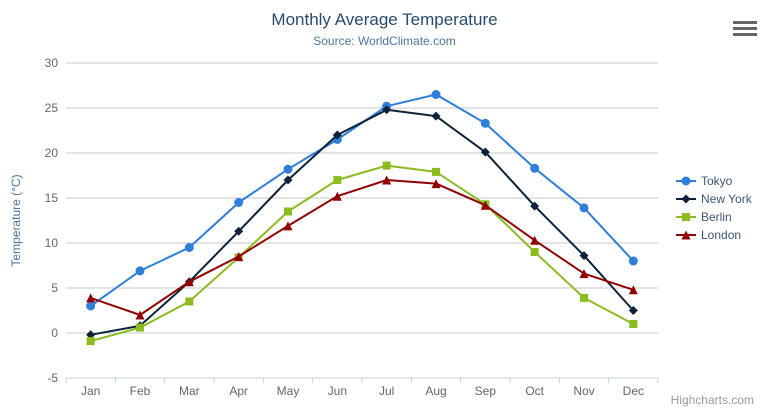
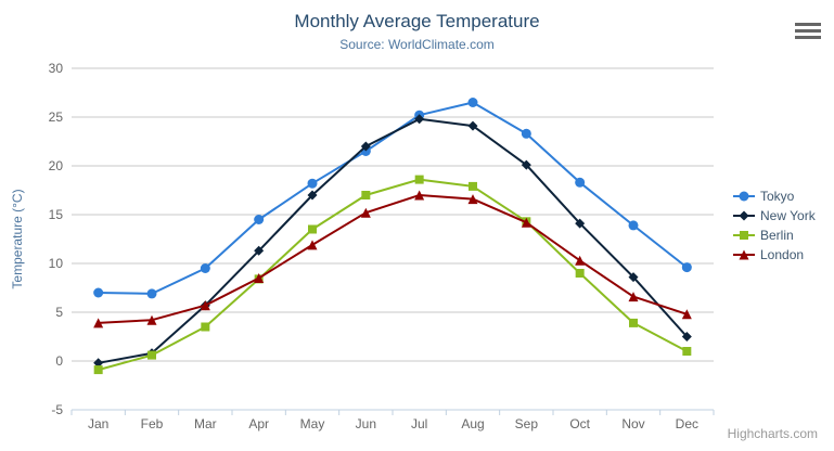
Tokyo/Jan: 3 -> 7
London/Feb: 2 -> 4
Tokyo/Dec: 8 -> 10
